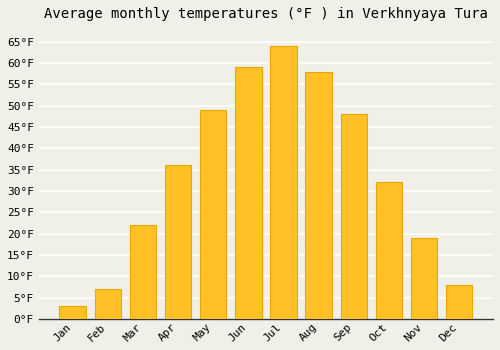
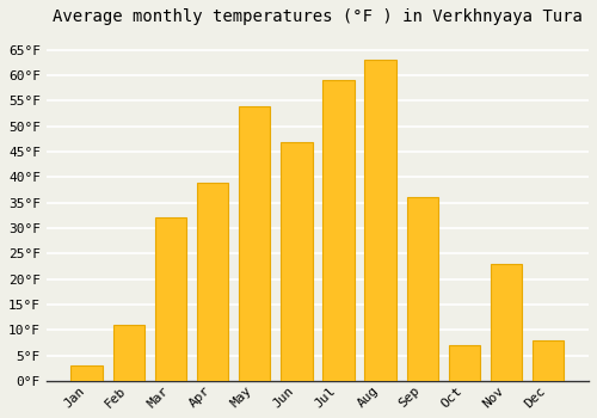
Feb: 7°F -> 11°F
Mar: 22°F -> 32°F
Apr: 36°F -> 39°F
May: 49°F -> 54°F
Jun: 59°F -> 47°F
Jul: 64°F -> 59°F
Aug: 58°F -> 63°F
Sep: 48°F -> 36°F
Oct: 32°F -> 7°F
Nov: 19°F -> 23°F
